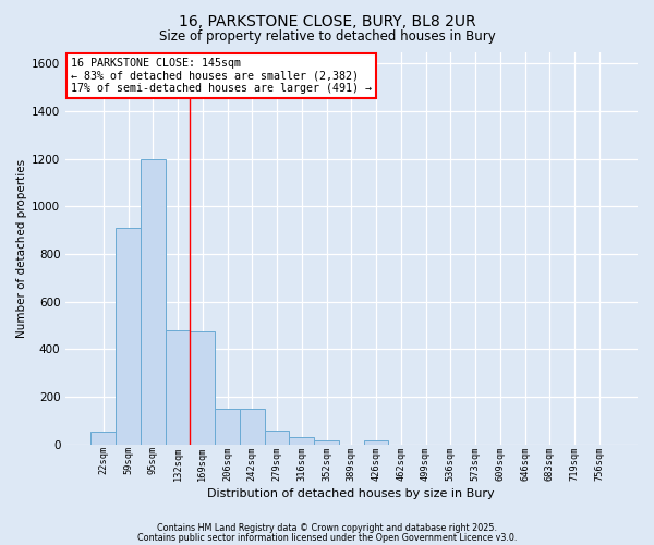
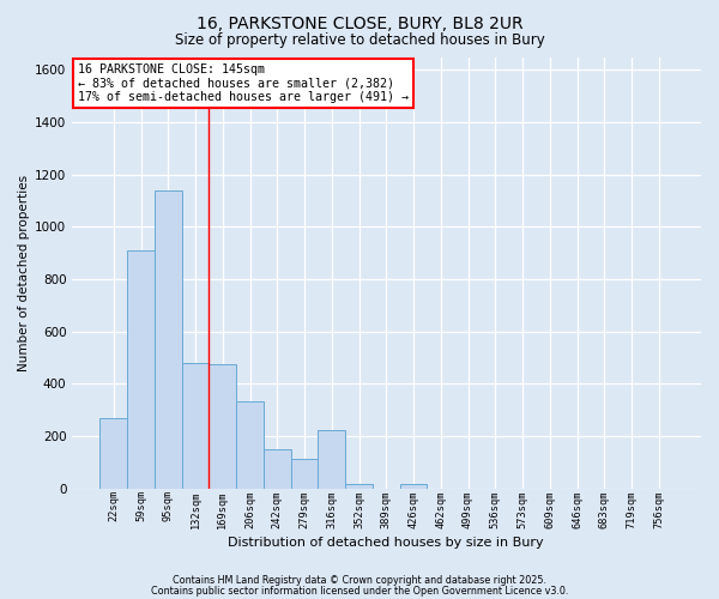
22sqm: 55 -> 270
95sqm: 1200 -> 1140
206sqm: 150 -> 335
279sqm: 60 -> 115
316sqm: 30 -> 225
